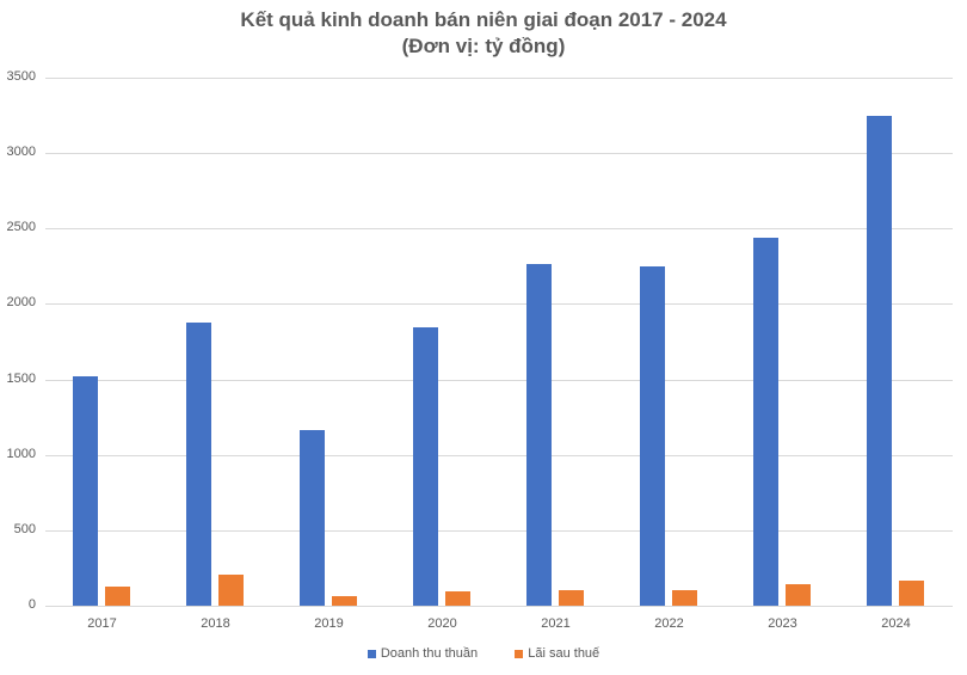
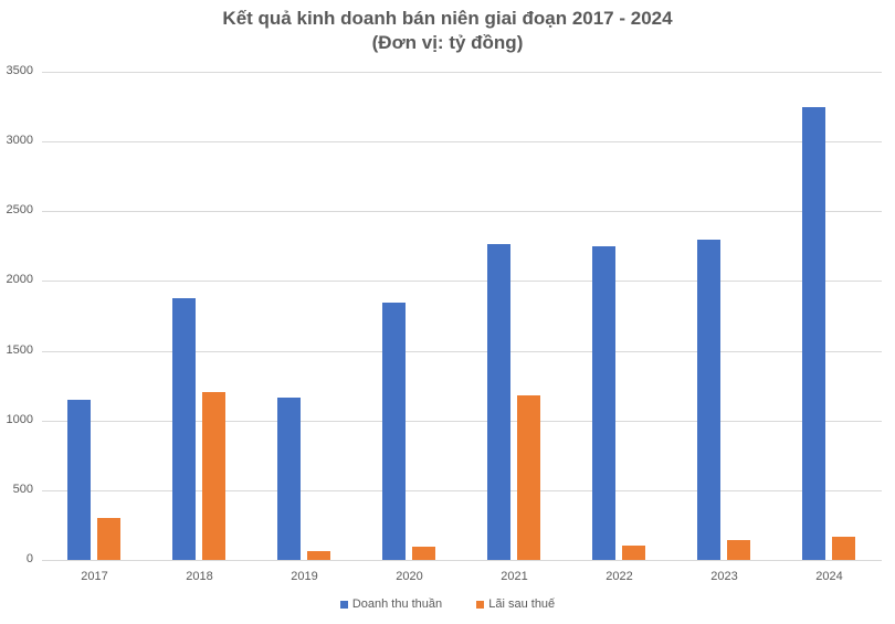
Doanh thu thuần/2017: 1520 -> 1150
Lãi sau thuế/2017: 130 -> 300
Lãi sau thuế/2018: 200 -> 1200
Lãi sau thuế/2021: 100 -> 1180
Doanh thu thuần/2023: 2440 -> 2300
